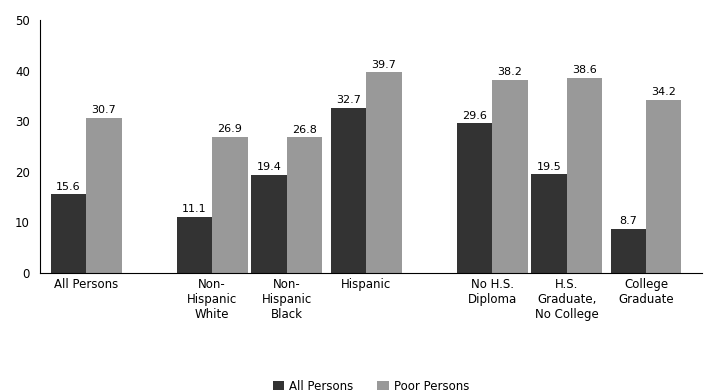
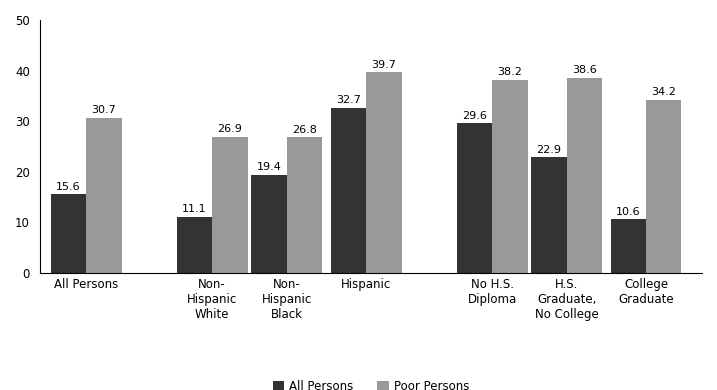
All Persons/H.S. Graduate, No College: 19.5 -> 22.9
All Persons/College Graduate: 8.7 -> 10.6
